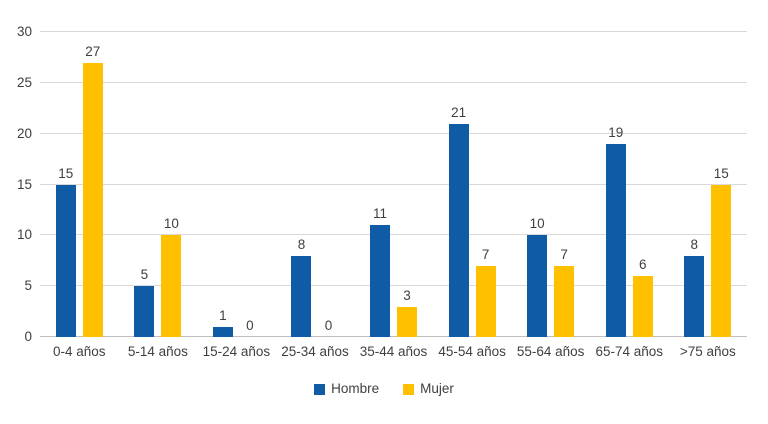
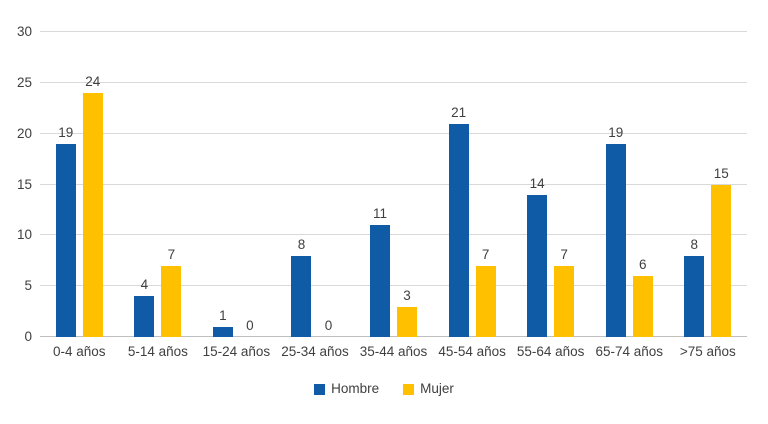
Hombre/0-4 años: 15 -> 19
Mujer/0-4 años: 27 -> 24
Hombre/5-14 años: 5 -> 4
Mujer/5-14 años: 10 -> 7
Hombre/55-64 años: 10 -> 14
